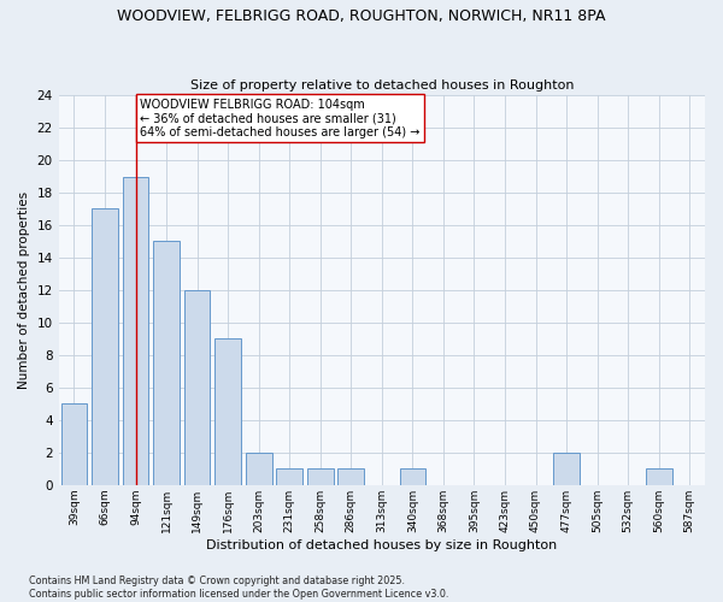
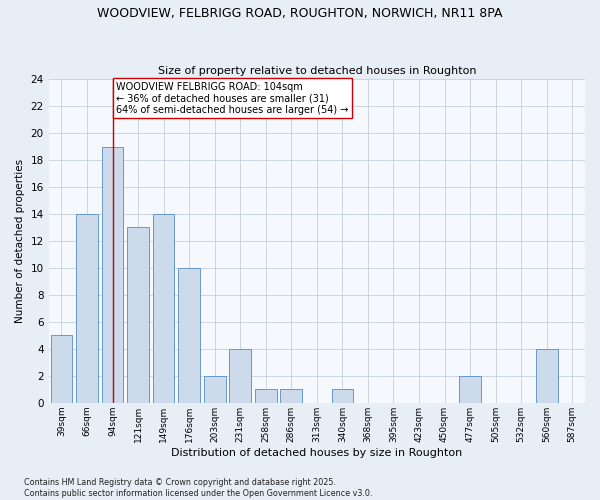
66sqm: 17 -> 14
121sqm: 15 -> 13
149sqm: 12 -> 14
176sqm: 9 -> 10
231sqm: 1 -> 4
560sqm: 1 -> 4
